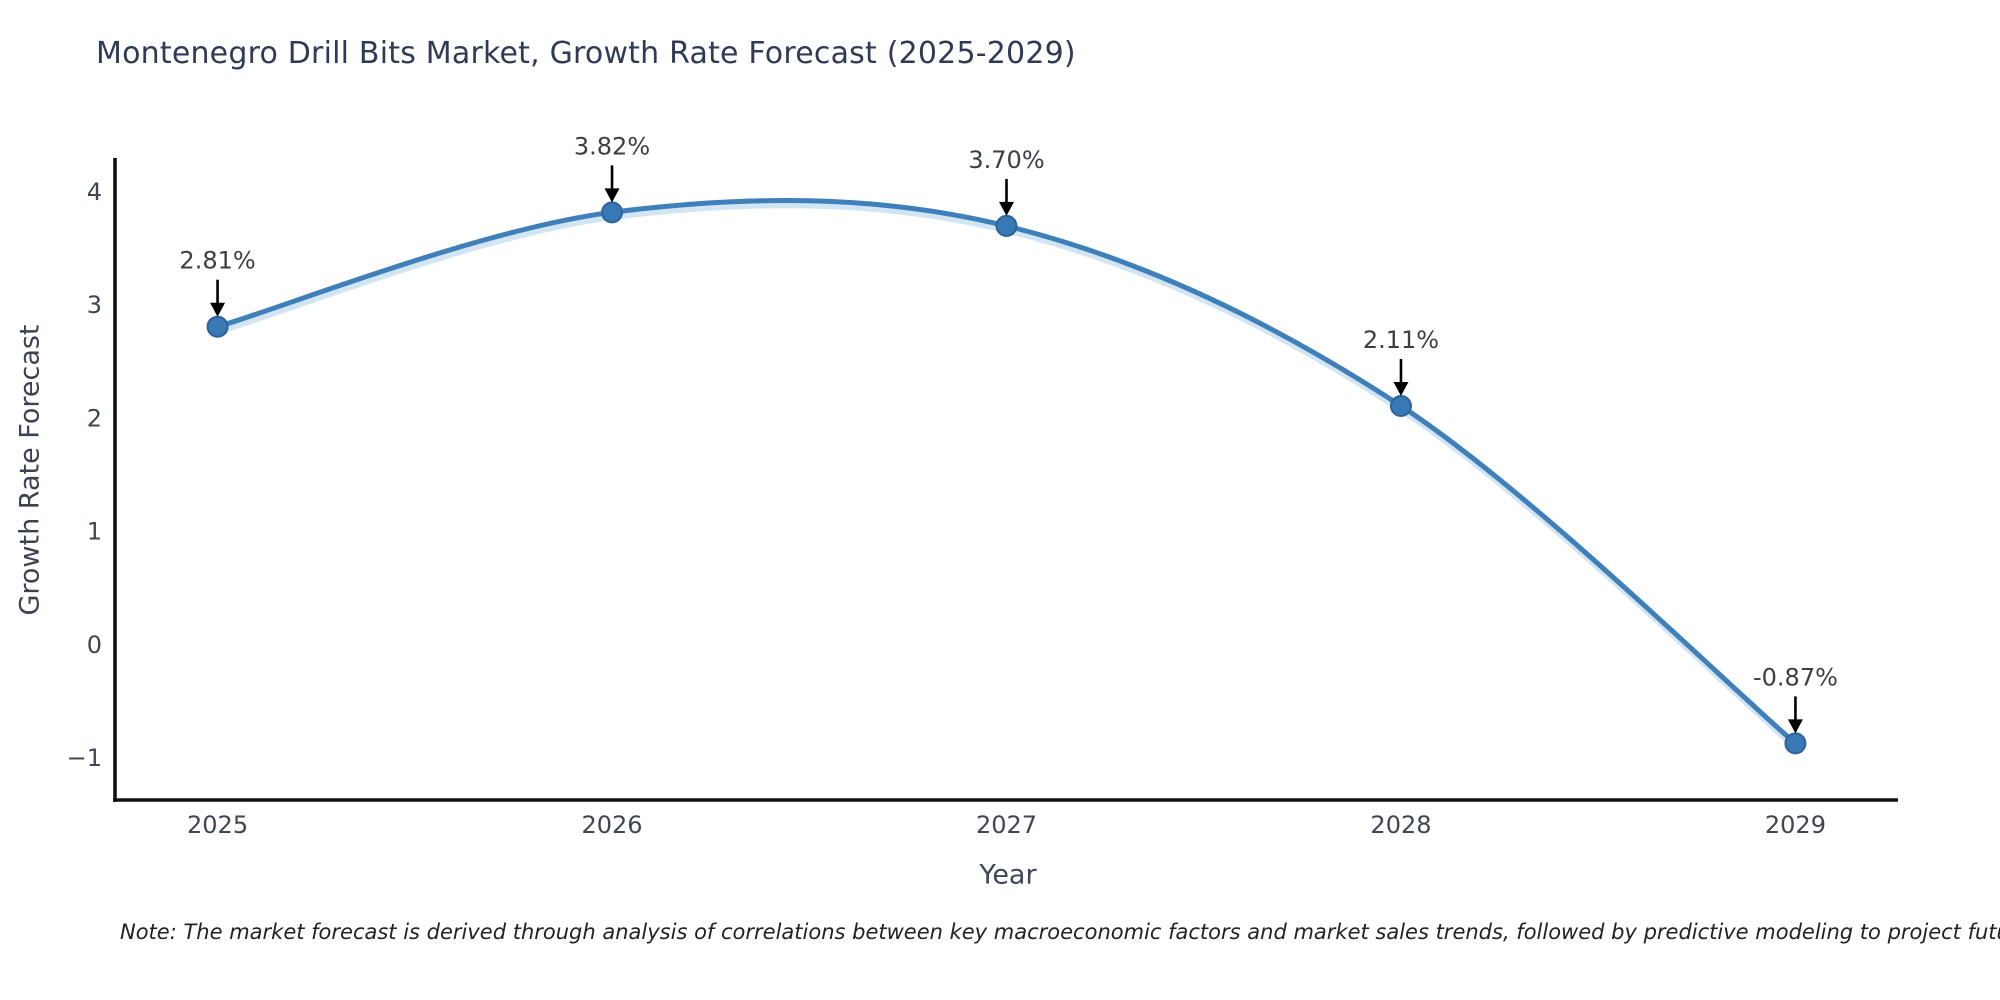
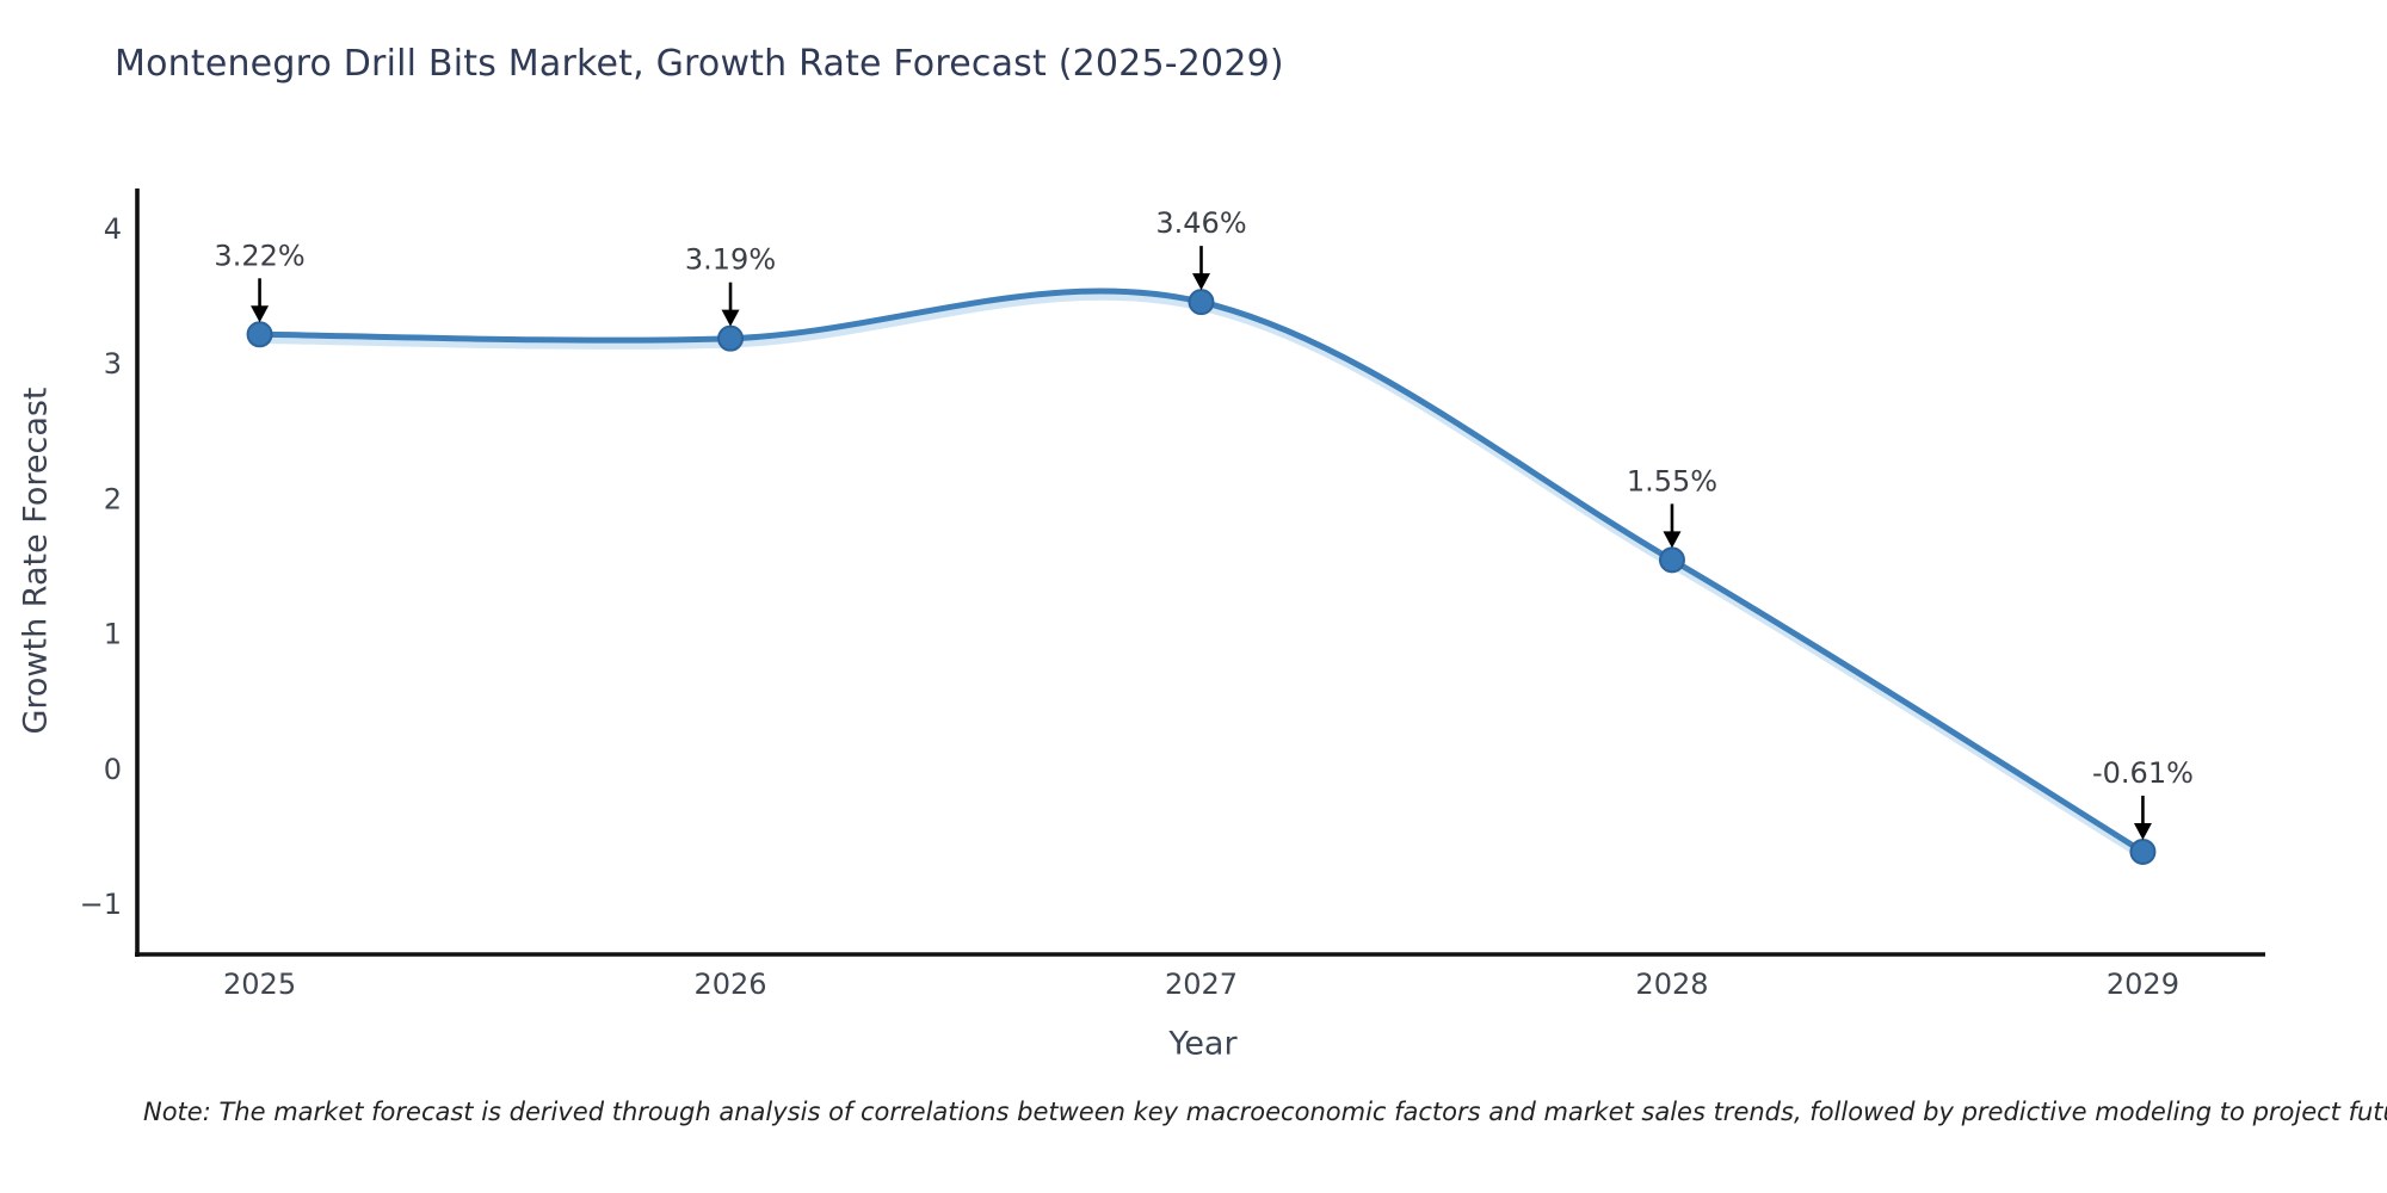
2025: 2.81% -> 3.22%
2026: 3.82% -> 3.19%
2027: 3.70% -> 3.46%
2028: 2.11% -> 1.55%
2029: -0.87% -> -0.61%
